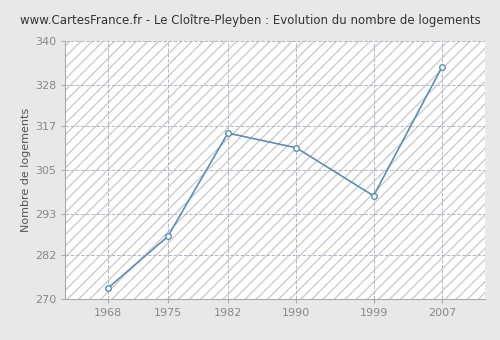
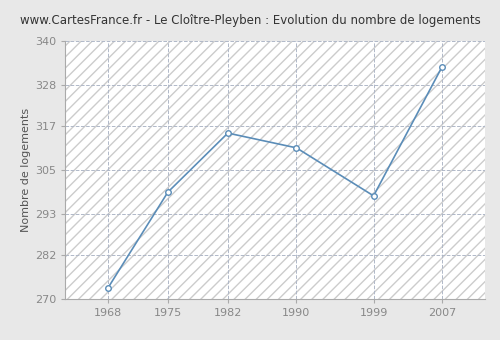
1975: 287 -> 299
